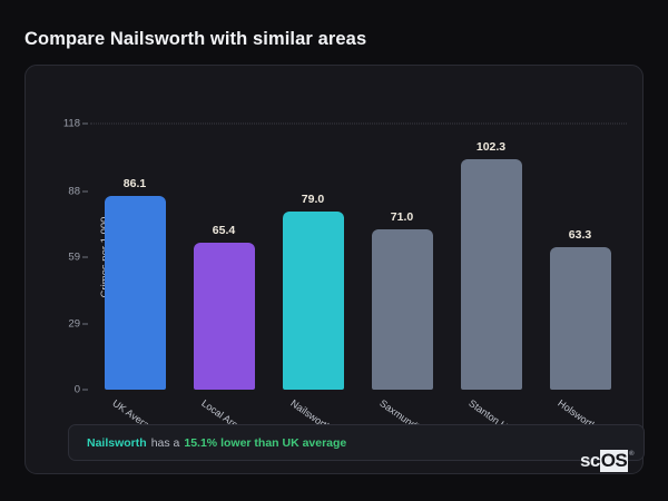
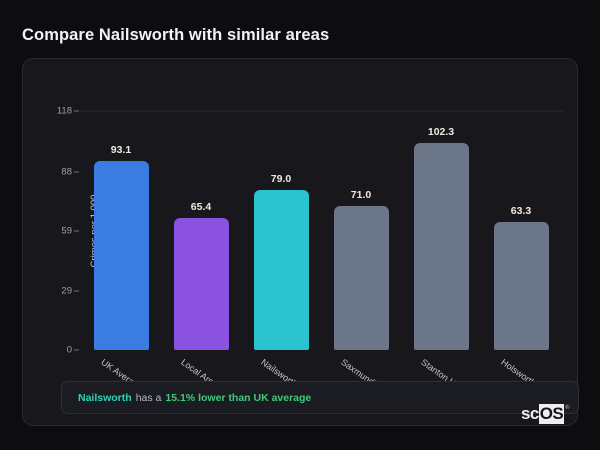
UK Average: 86.1 -> 93.1
